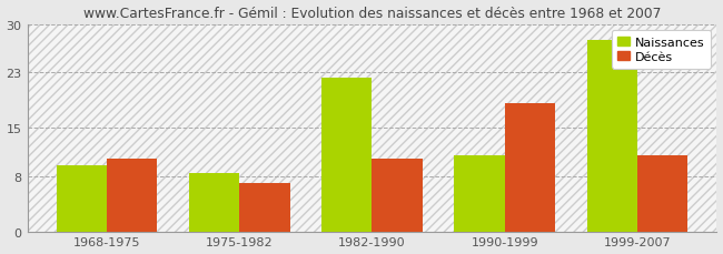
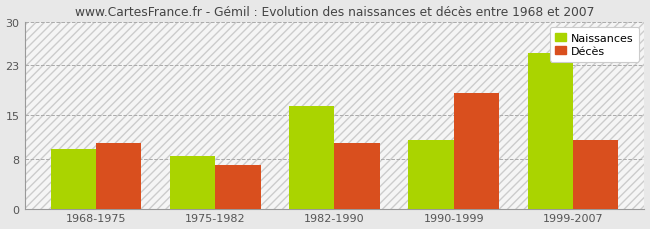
Naissances/1982-1990: 22.2 -> 16.5
Naissances/1999-2007: 27.6 -> 25.0
